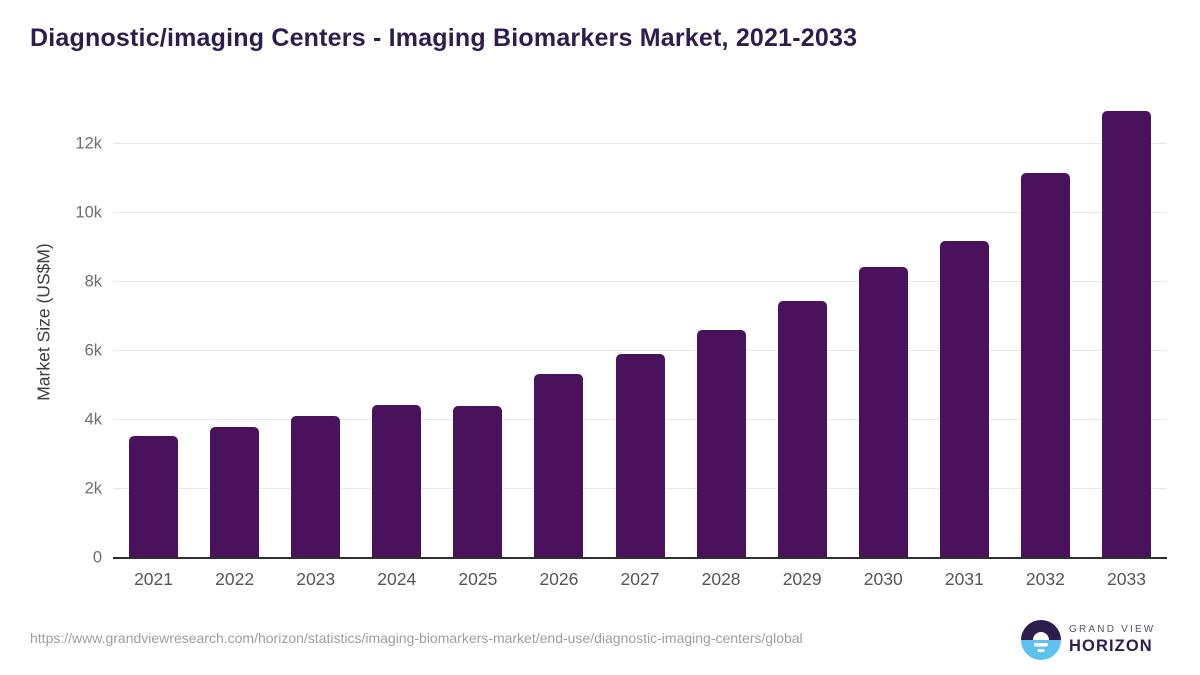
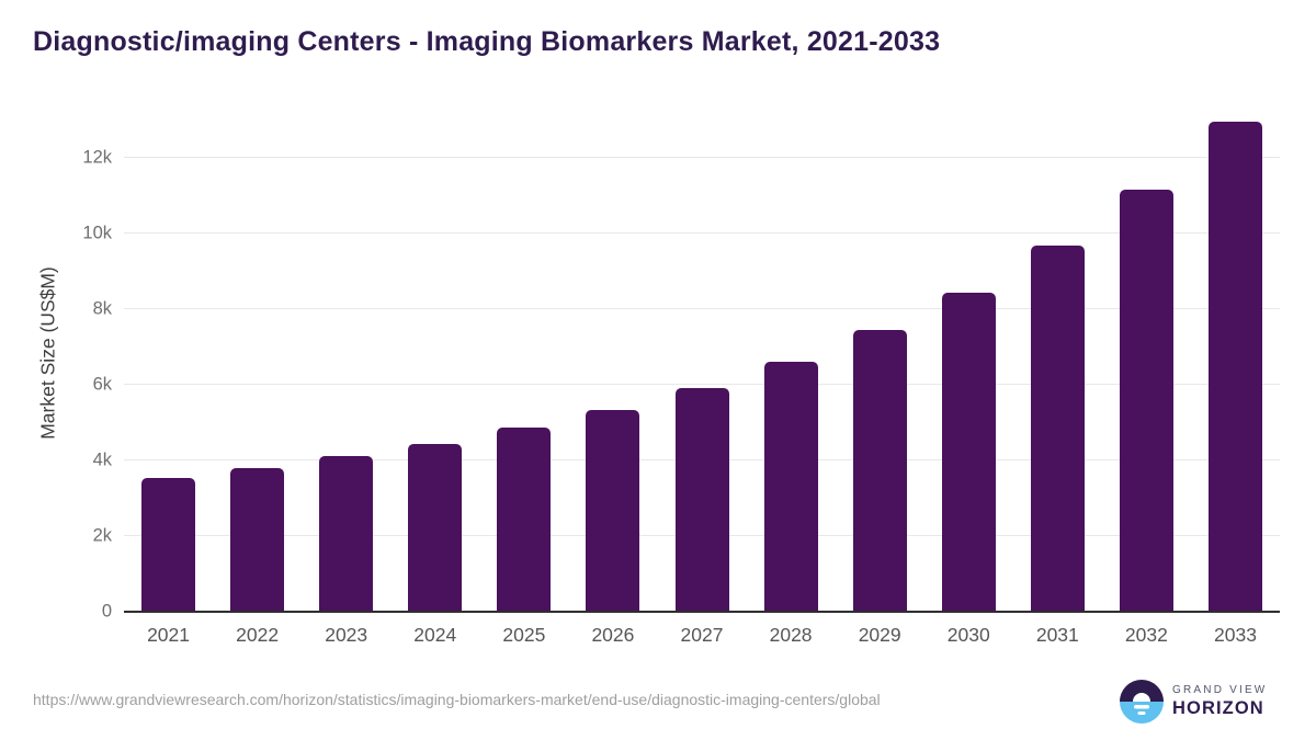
2025: 4.4k -> 4.9k
2031: 9.2k -> 9.7k
